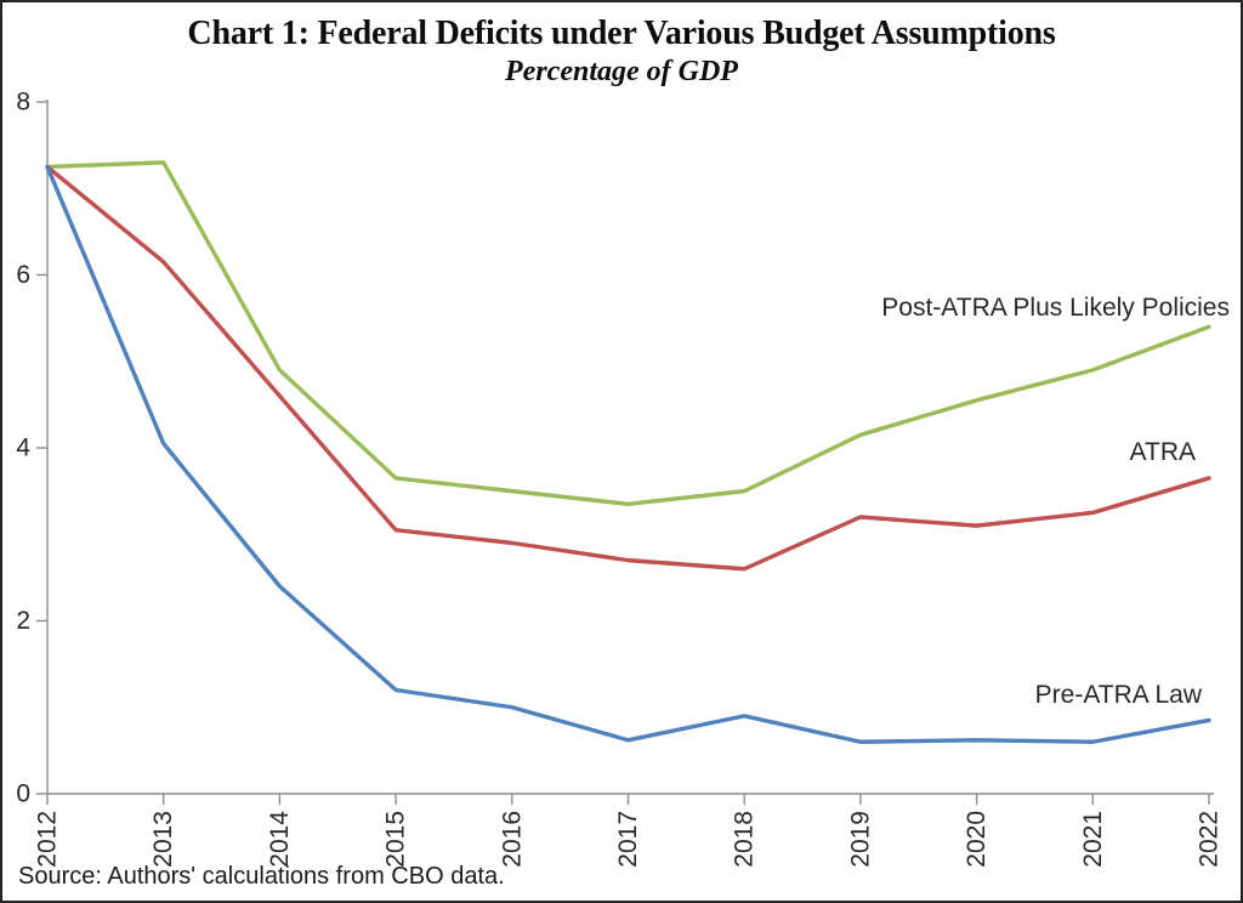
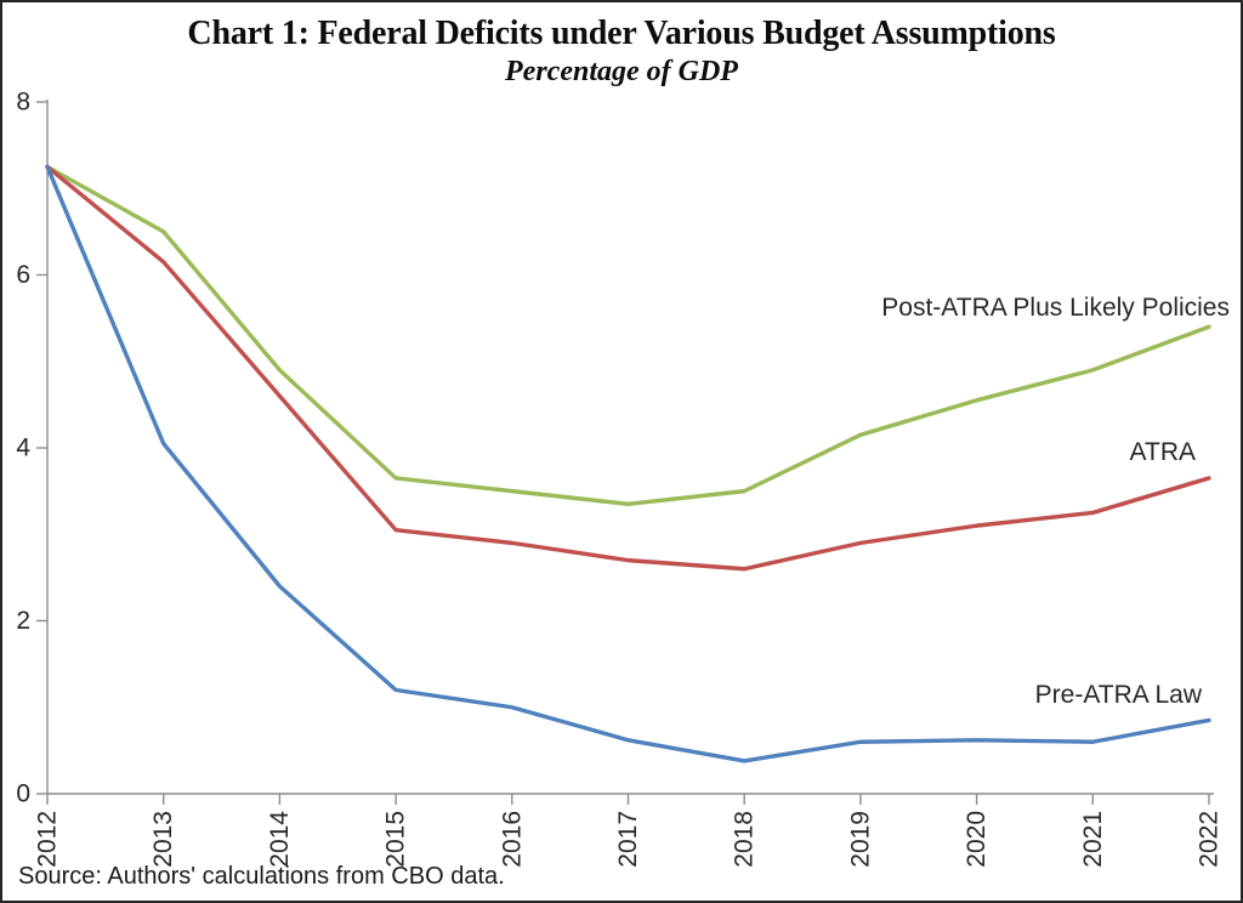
Post-ATRA Plus Likely Policies/2013: 7.3 -> 6.5
Pre-ATRA Law/2018: 0.9 -> 0.4
ATRA/2019: 3.2 -> 2.9
